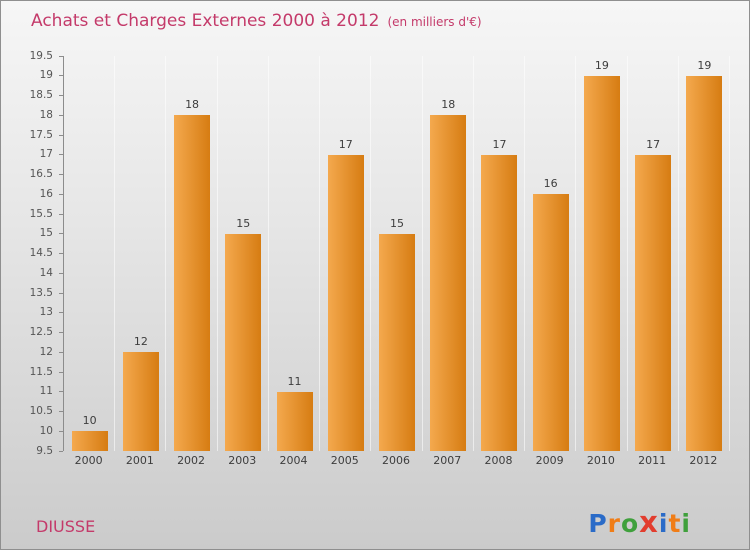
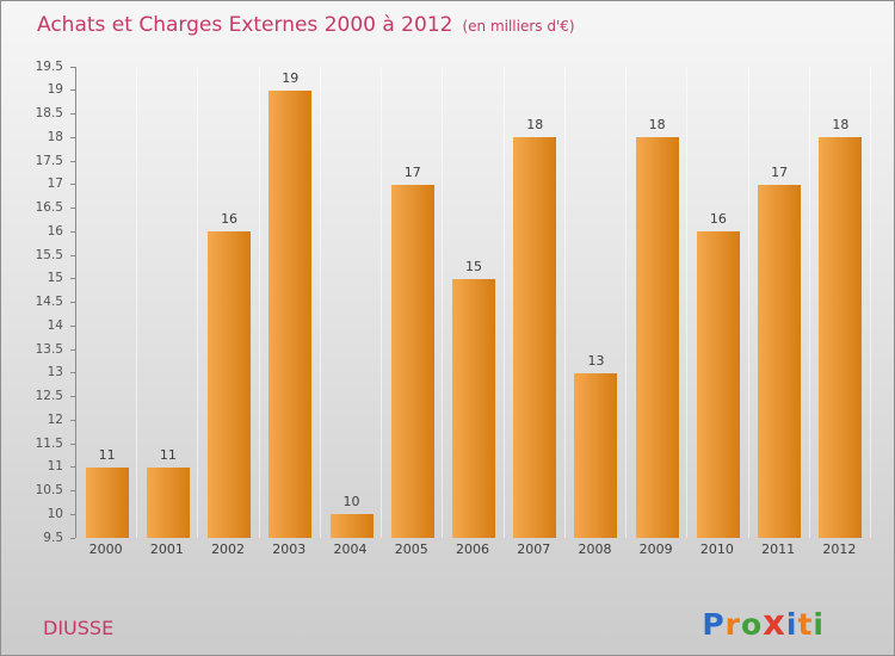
2000: 10 -> 11
2001: 12 -> 11
2002: 18 -> 16
2003: 15 -> 19
2004: 11 -> 10
2008: 17 -> 13
2009: 16 -> 18
2010: 19 -> 16
2012: 19 -> 18
